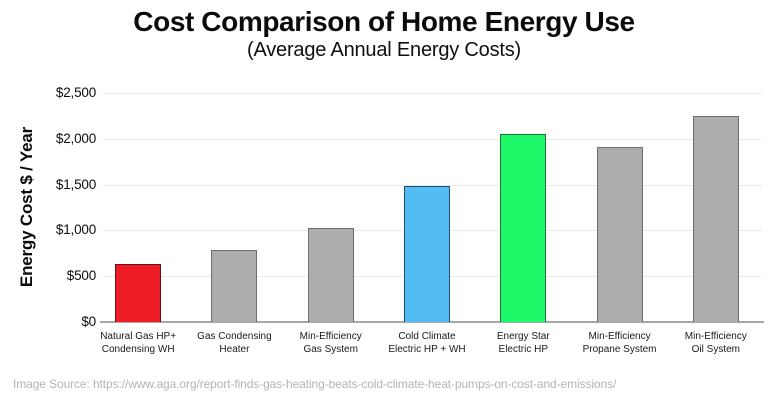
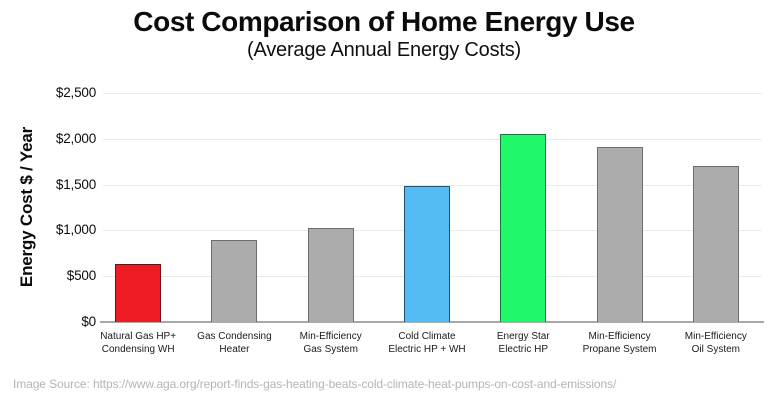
Gas Condensing Heater: $800 -> $900
Min-Efficiency Oil System: $2200 -> $1700
